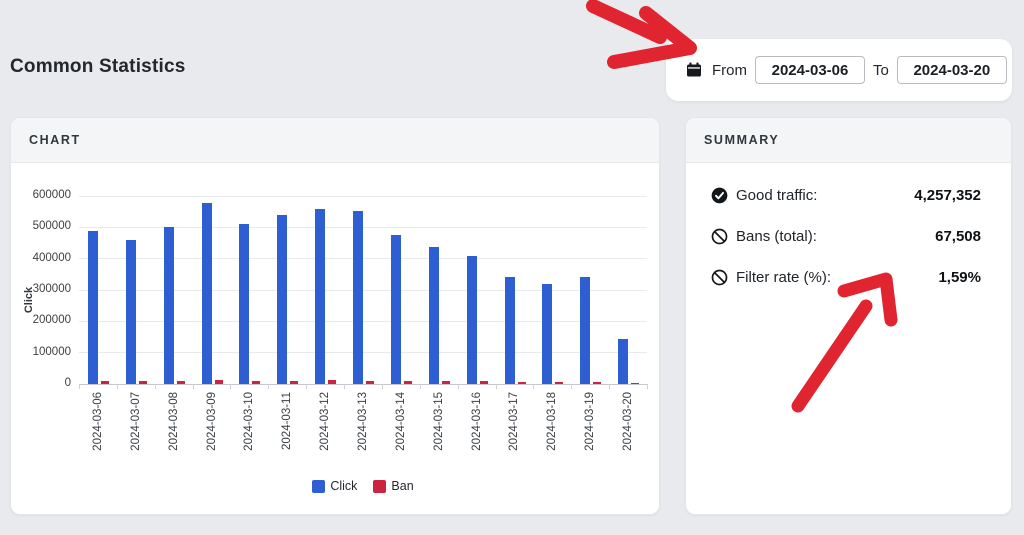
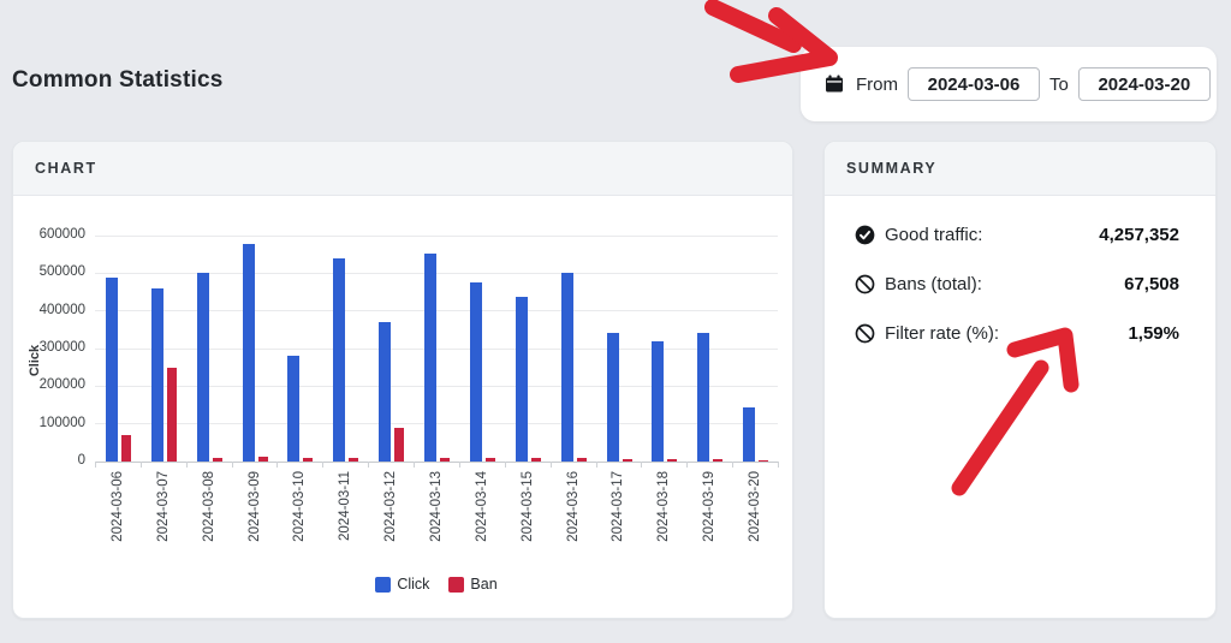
Ban/2024-03-06: 10000 -> 70000
Ban/2024-03-07: 10000 -> 250000
Click/2024-03-10: 510000 -> 280000
Click/2024-03-12: 560000 -> 370000
Ban/2024-03-12: 10000 -> 90000
Click/2024-03-16: 410000 -> 500000
